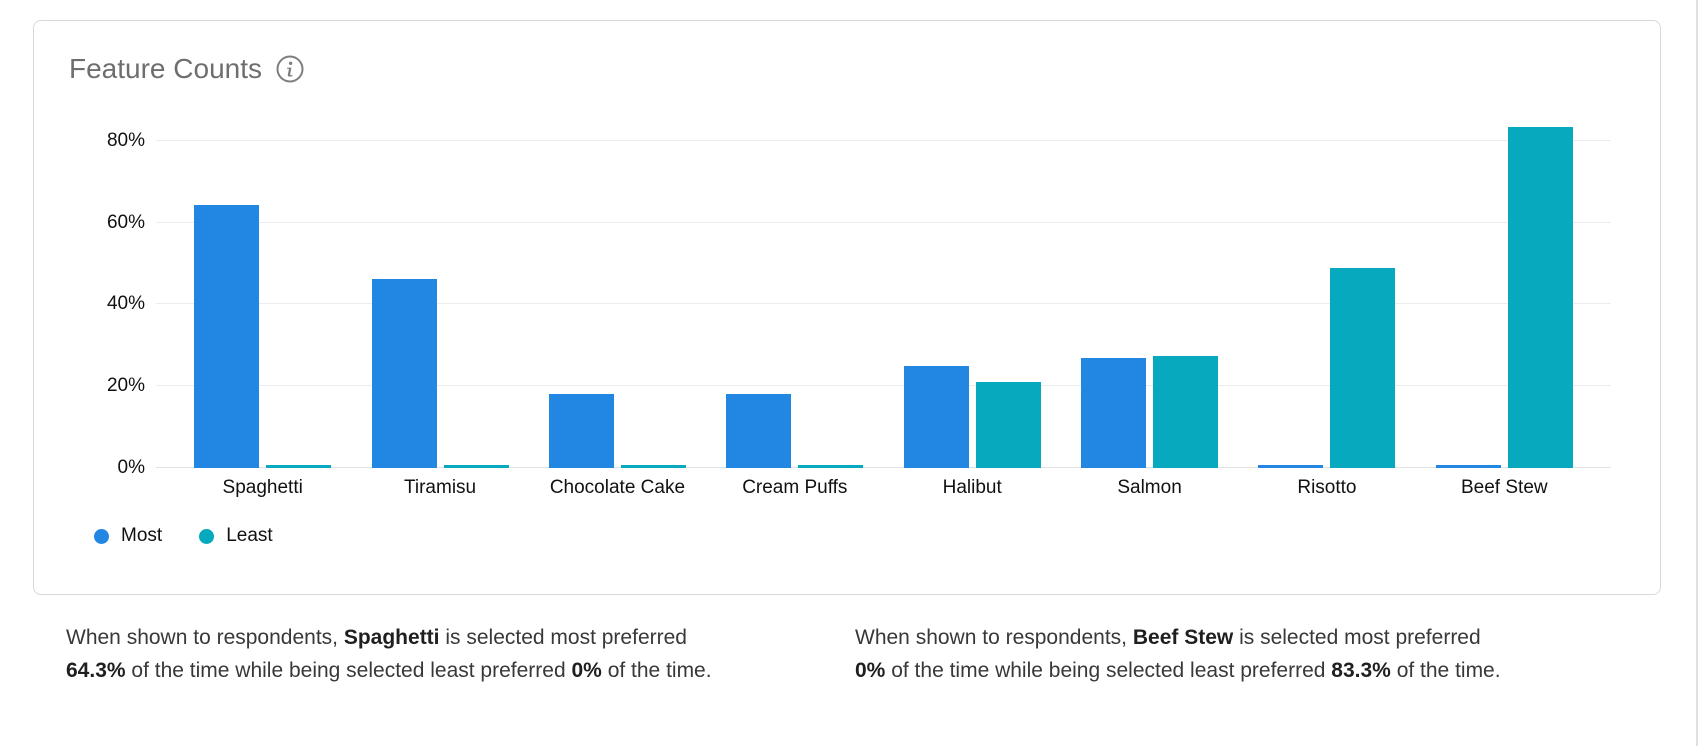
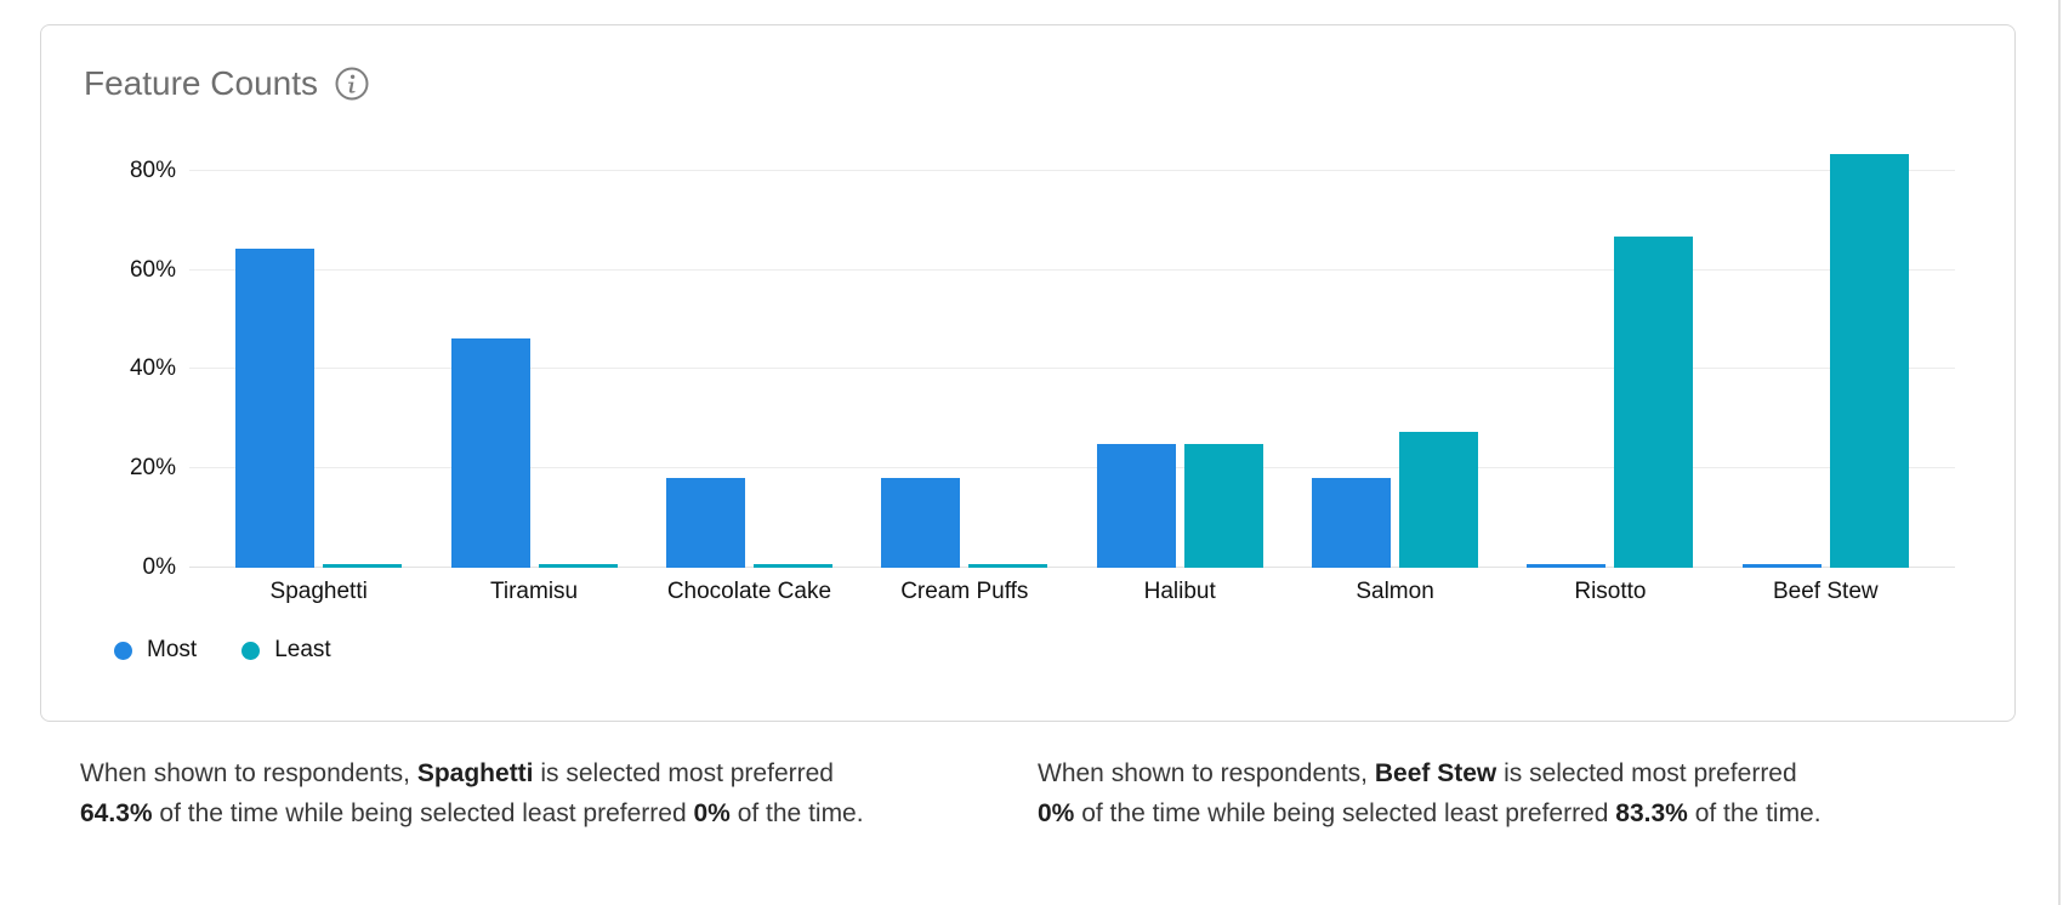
Least/Halibut: 21% -> 25%
Most/Salmon: 27% -> 18%
Least/Risotto: 49% -> 67%
